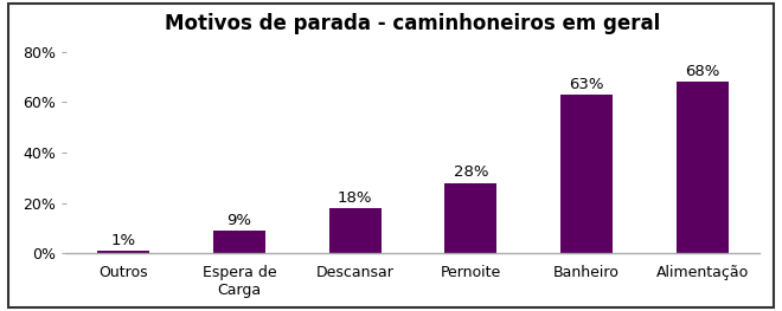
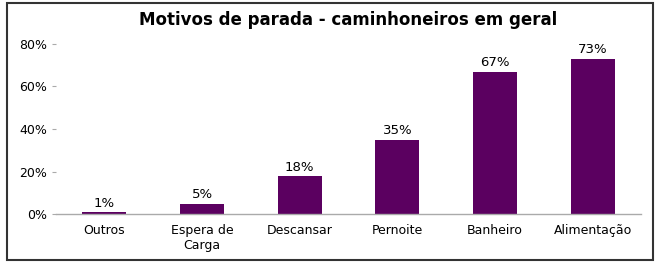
Espera de Carga: 9% -> 5%
Pernoite: 28% -> 35%
Banheiro: 63% -> 67%
Alimentação: 68% -> 73%
